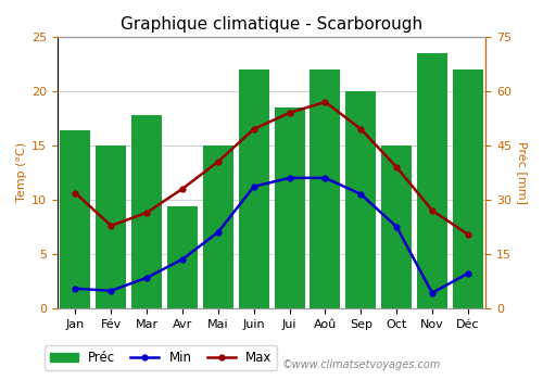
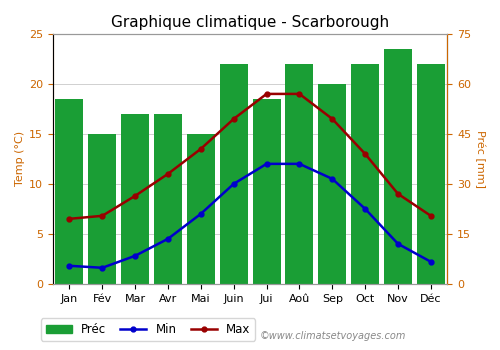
Préc/Jan: 16.4 -> 18.5
Max/Jan: 10.6 -> 6.5
Max/Fév: 7.6 -> 6.8
Préc/Mar: 17.8 -> 17.0
Préc/Avr: 9.4 -> 17.0
Min/Juin: 11.2 -> 10.0
Max/Jui: 18.0 -> 19.0
Préc/Oct: 15.0 -> 22.0
Min/Nov: 1.4 -> 4.0
Min/Déc: 3.2 -> 2.2
